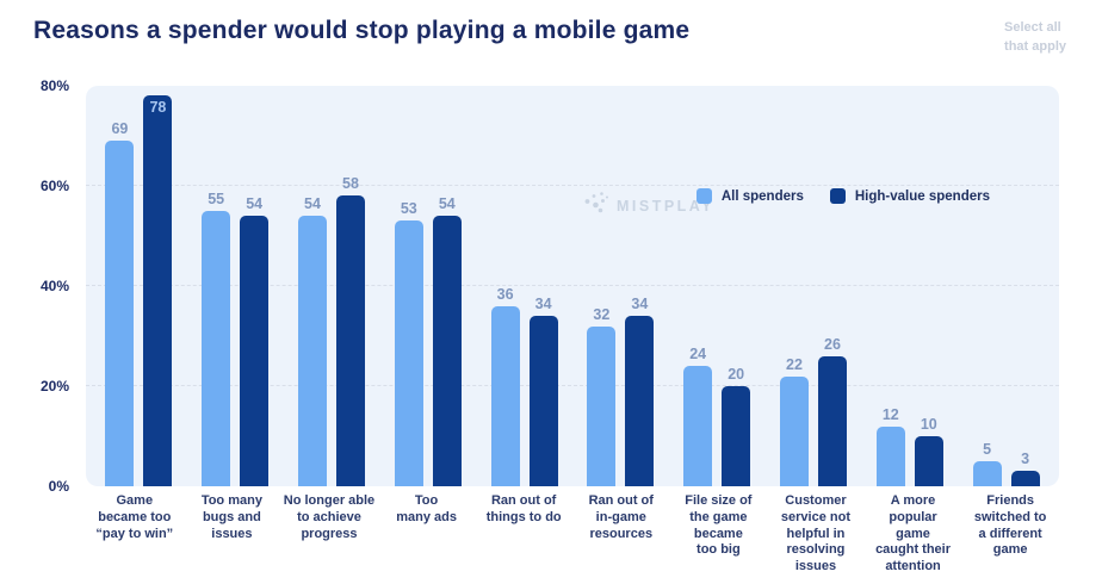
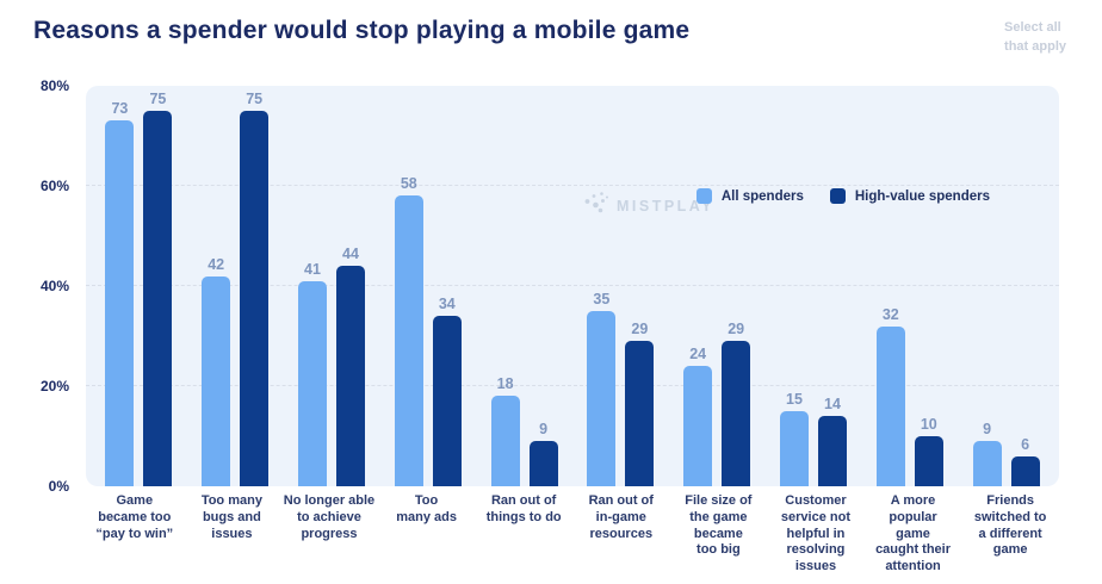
All spenders/Game became too “pay to win”: 69 -> 73
High-value spenders/Game became too “pay to win”: 78 -> 75
All spenders/Too many bugs and issues: 55 -> 42
High-value spenders/Too many bugs and issues: 54 -> 75
All spenders/No longer able to achieve progress: 54 -> 41
High-value spenders/No longer able to achieve progress: 58 -> 44
All spenders/Too many ads: 53 -> 58
High-value spenders/Too many ads: 54 -> 34
All spenders/Ran out of things to do: 36 -> 18
High-value spenders/Ran out of things to do: 34 -> 9
All spenders/Ran out of in-game resources: 32 -> 35
High-value spenders/Ran out of in-game resources: 34 -> 29
High-value spenders/File size of the game became too big: 20 -> 29
All spenders/Customer service not helpful in resolving issues: 22 -> 15
High-value spenders/Customer service not helpful in resolving issues: 26 -> 14
All spenders/A more popular game caught their attention: 12 -> 32
All spenders/Friends switched to a different game: 5 -> 9
High-value spenders/Friends switched to a different game: 3 -> 6
